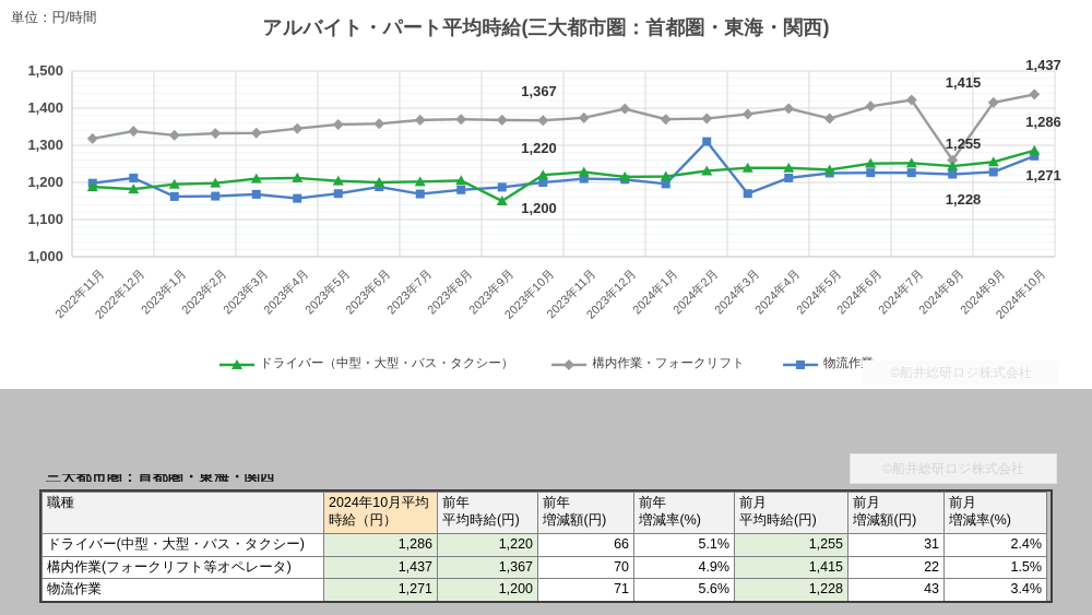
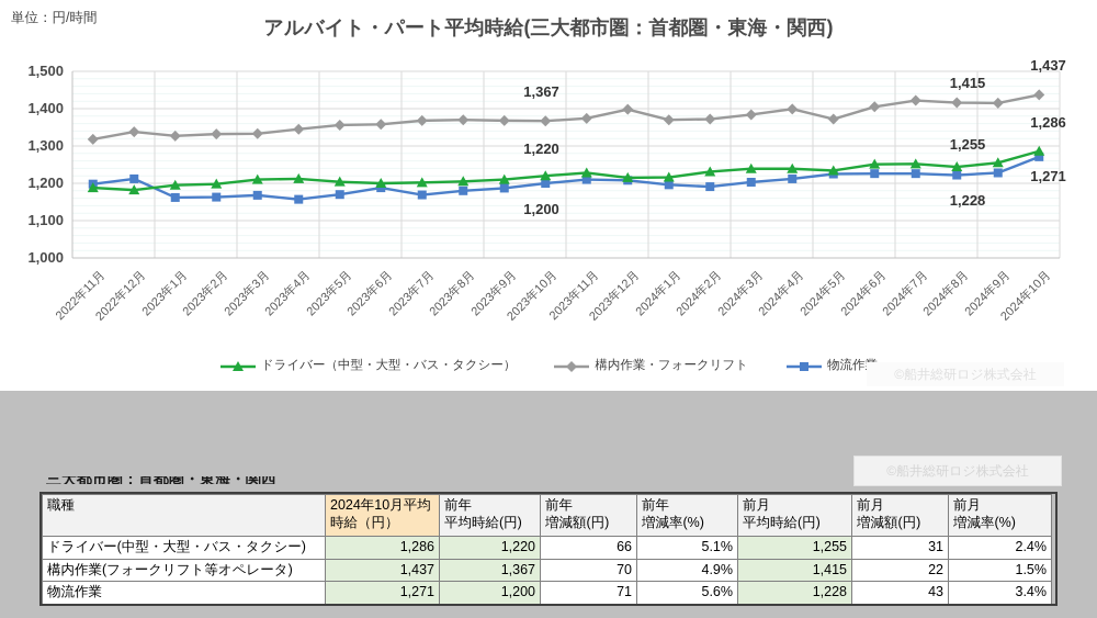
ドライバー（中型・大型・バス・タクシー）/2023年9月: 1150 -> 1210
物流作業/2024年2月: 1310 -> 1190
物流作業/2024年3月: 1170 -> 1200
構内作業・フォークリフト/2024年8月: 1260 -> 1420
